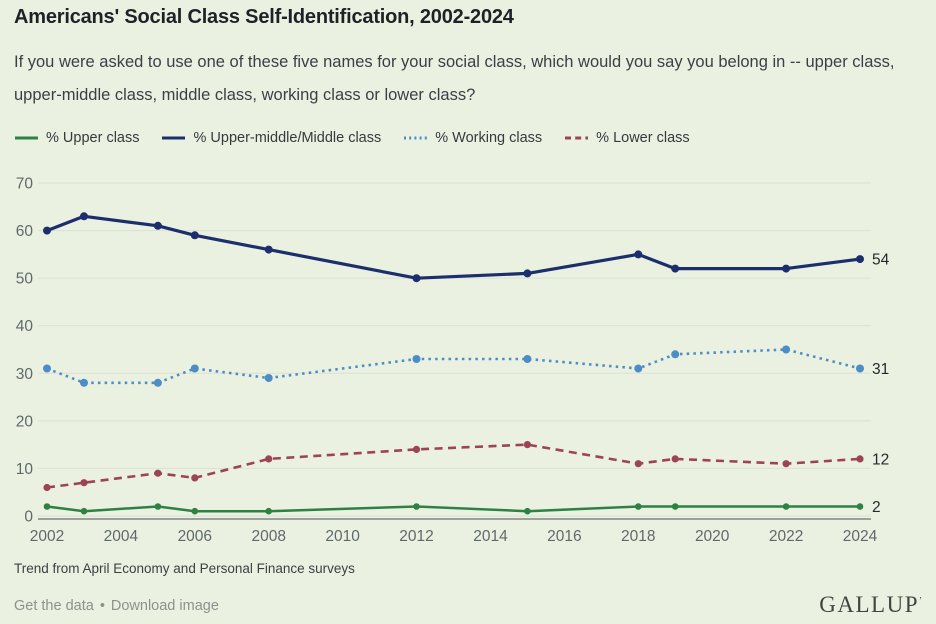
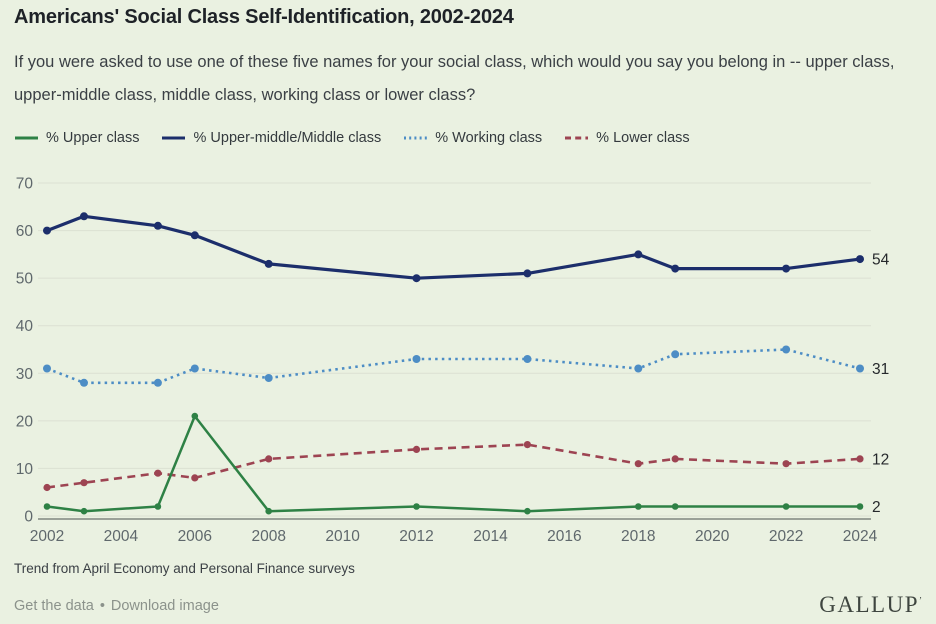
% Upper class/2006: 1 -> 21
% Upper-middle/Middle class/2008: 56 -> 53
